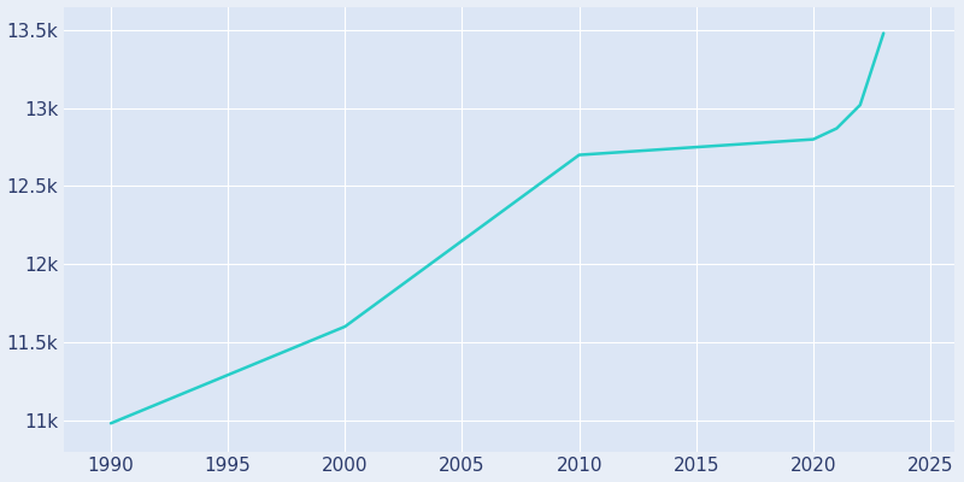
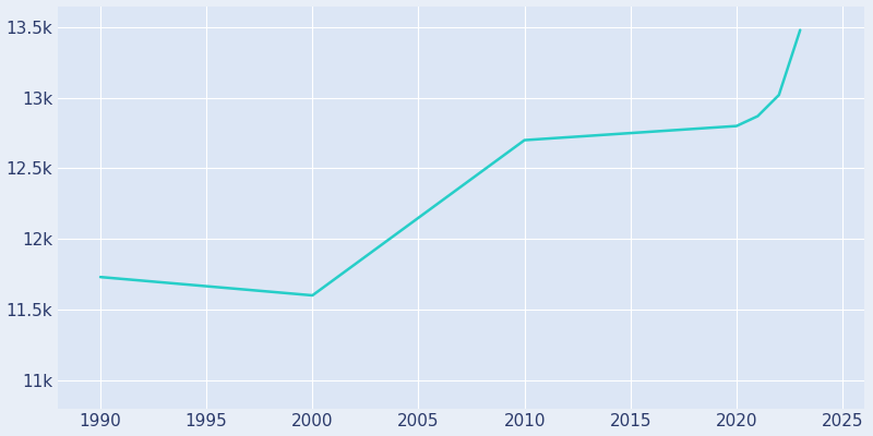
1990: 10.98k -> 11.73k
